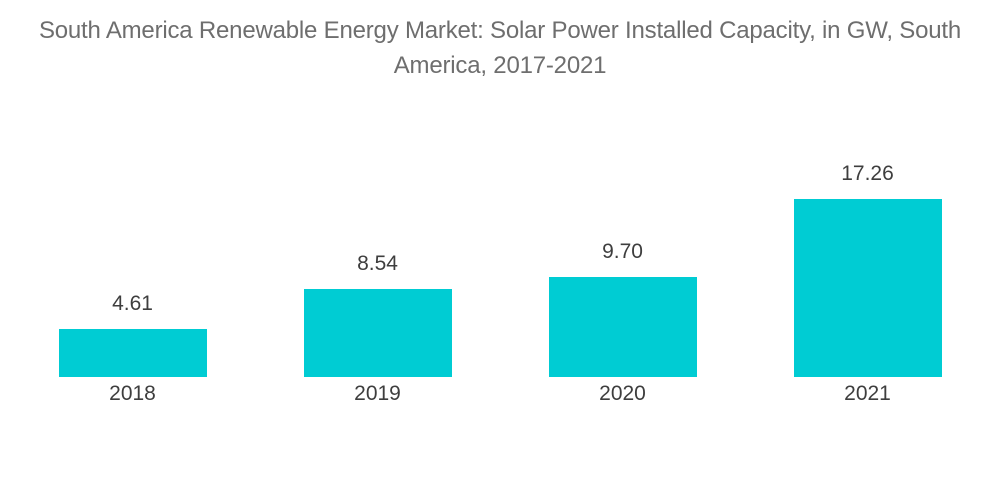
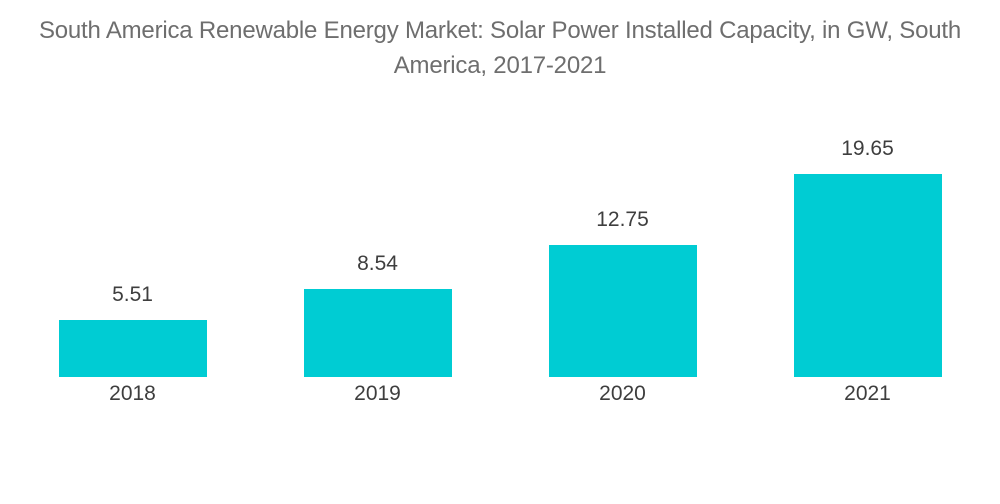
2018: 4.61 -> 5.51
2020: 9.70 -> 12.75
2021: 17.26 -> 19.65
